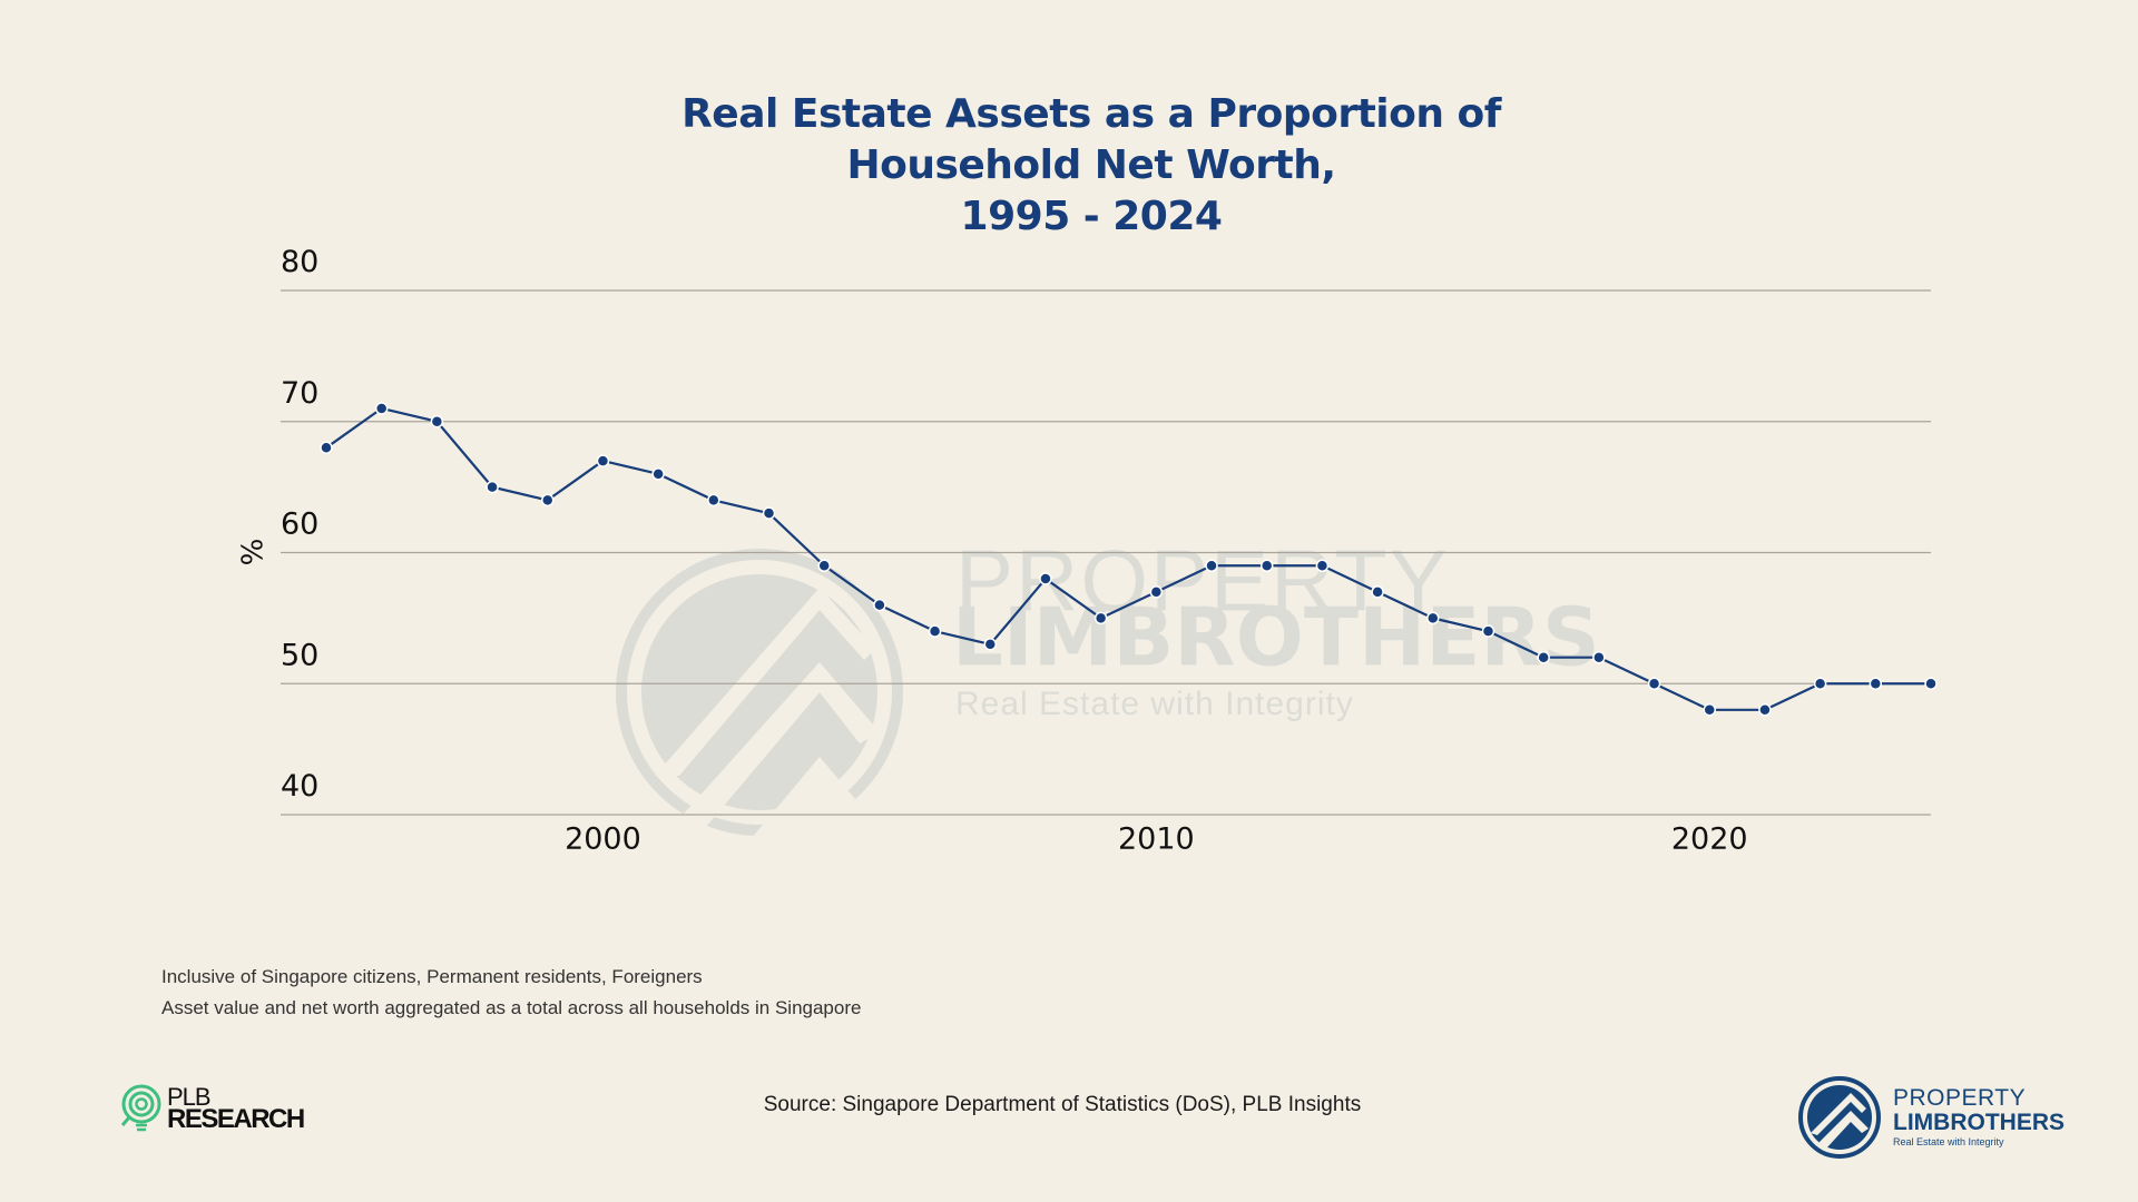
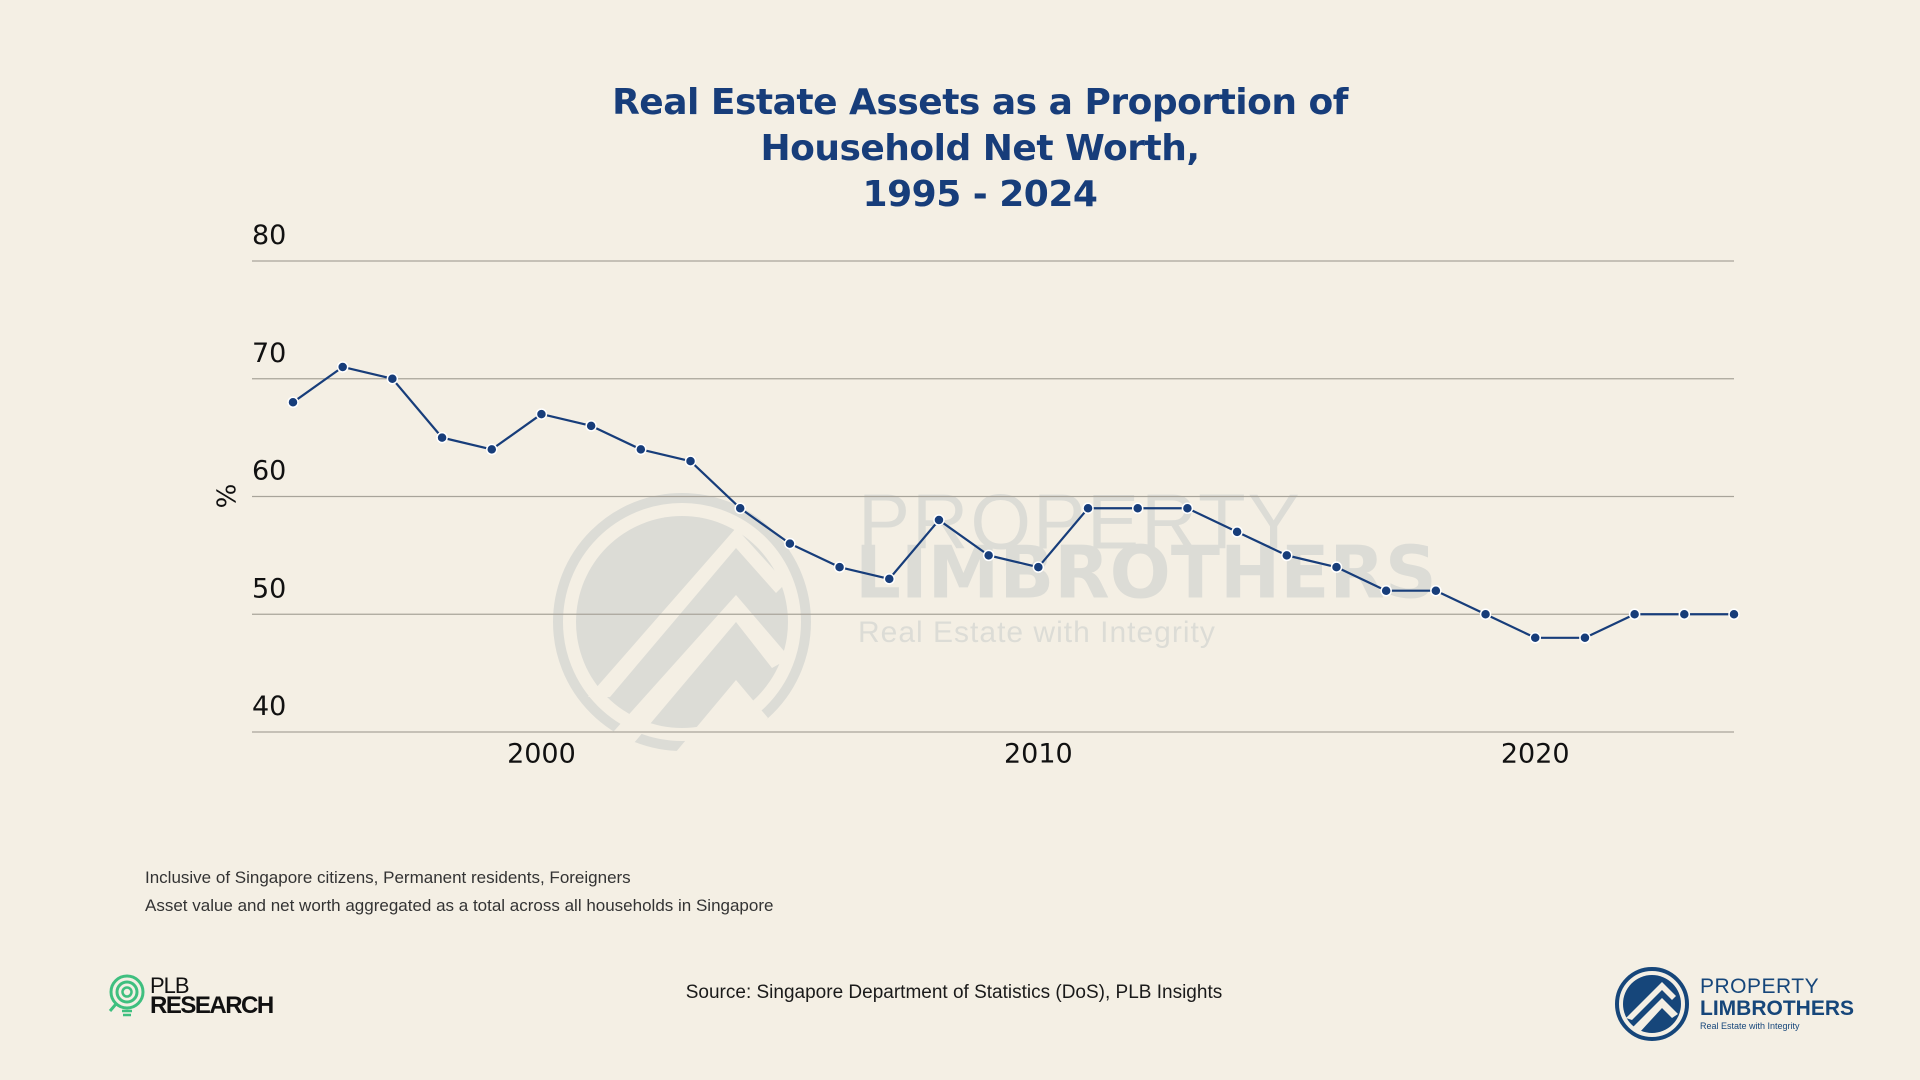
2010: 57 -> 54
